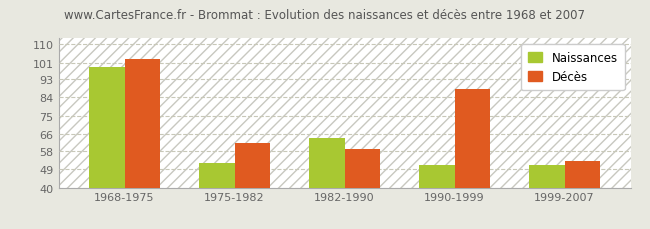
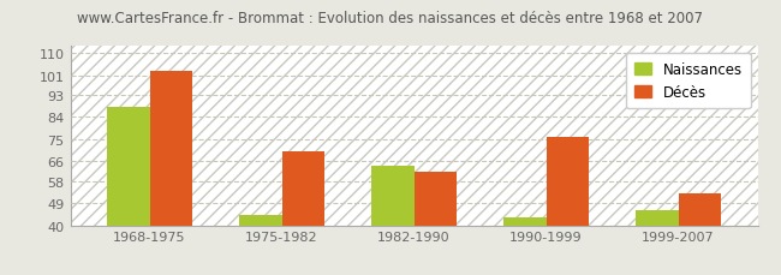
Naissances/1968-1975: 99 -> 88
Naissances/1975-1982: 52 -> 44
Décès/1975-1982: 62 -> 70
Décès/1982-1990: 59 -> 62
Naissances/1990-1999: 51 -> 43
Décès/1990-1999: 88 -> 76
Naissances/1999-2007: 51 -> 46
